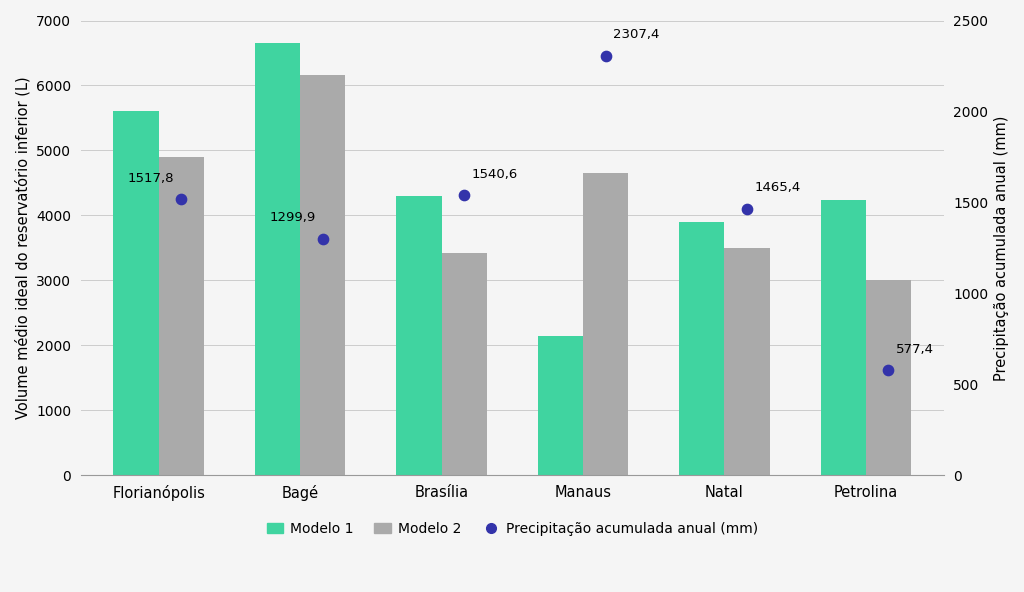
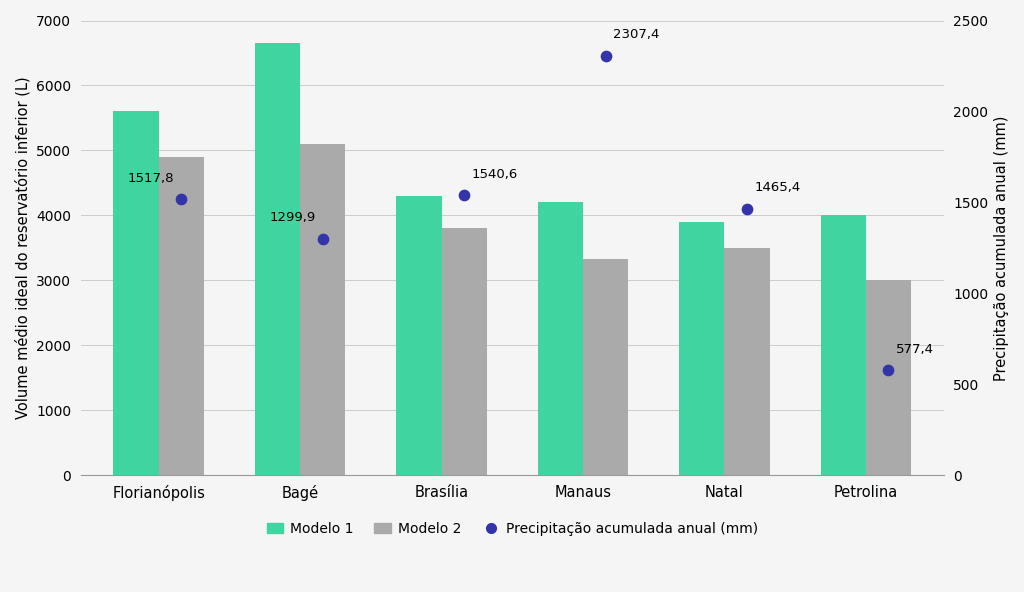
Modelo 2/Bagé: 6160 -> 5100
Modelo 2/Brasília: 3420 -> 3800
Modelo 1/Manaus: 2140 -> 4200
Modelo 2/Manaus: 4660 -> 3330
Modelo 1/Petrolina: 4240 -> 4000
